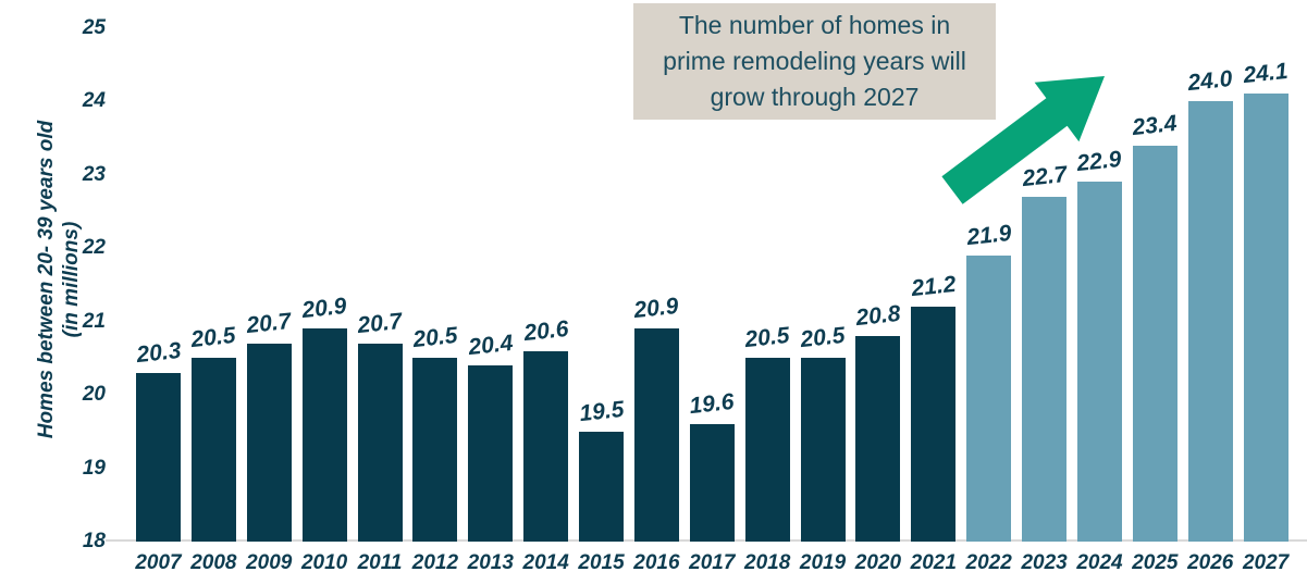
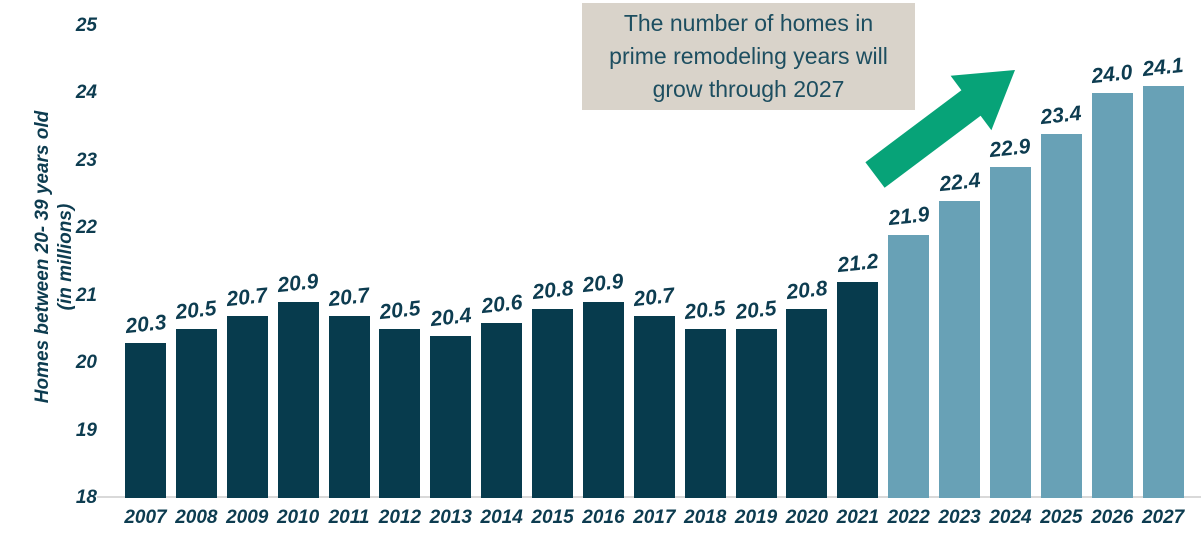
2015: 19.5 -> 20.8
2017: 19.6 -> 20.7
2023: 22.7 -> 22.4
